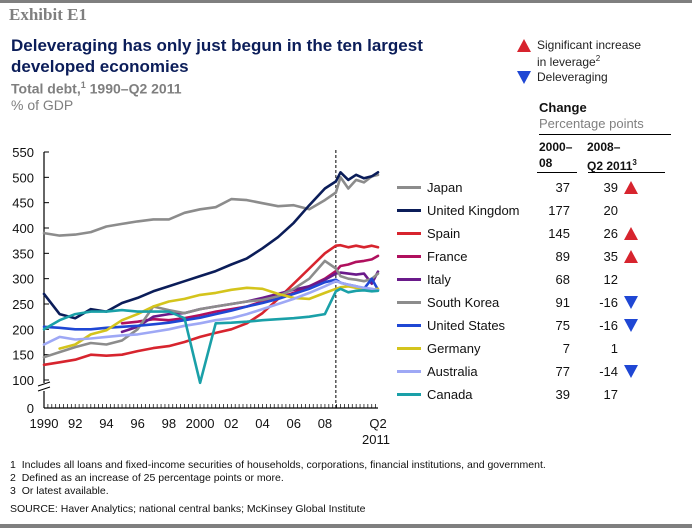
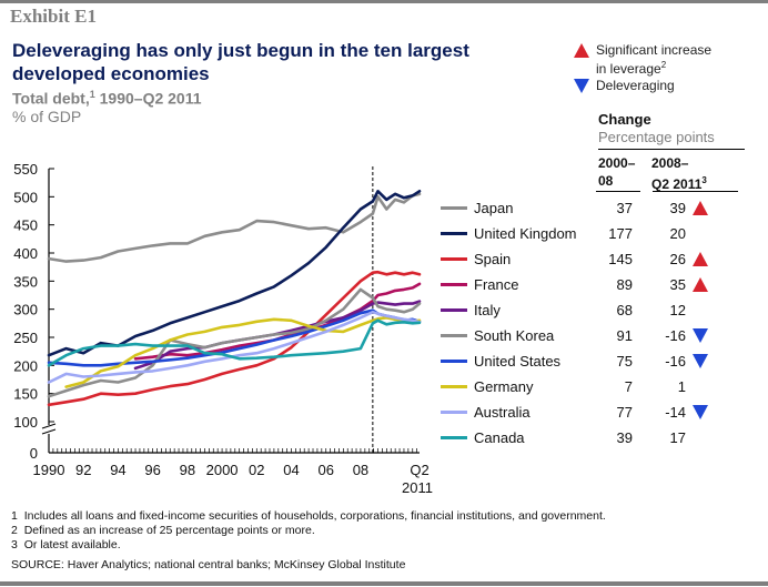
United Kingdom/1990: 270 -> 220
Canada/2000: 90 -> 220
Italy/2011: 290 -> 310
United States/2011: 300 -> 280
